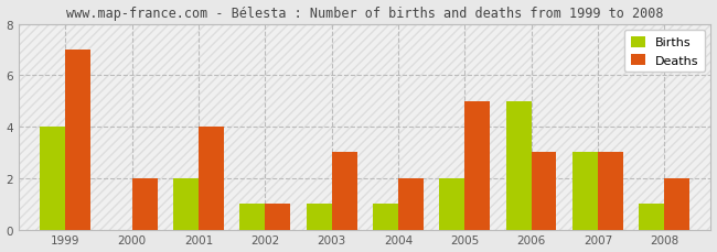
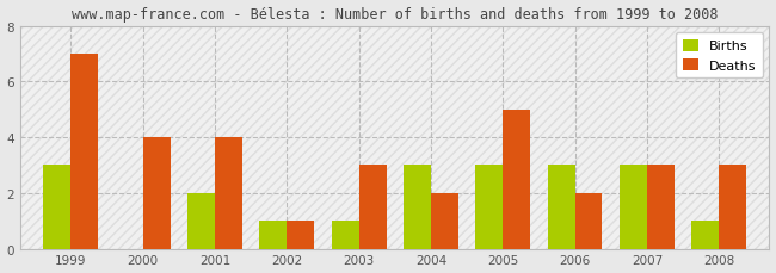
Births/1999: 4 -> 3
Deaths/2000: 2 -> 4
Births/2004: 1 -> 3
Births/2005: 2 -> 3
Births/2006: 5 -> 3
Deaths/2006: 3 -> 2
Deaths/2008: 2 -> 3
